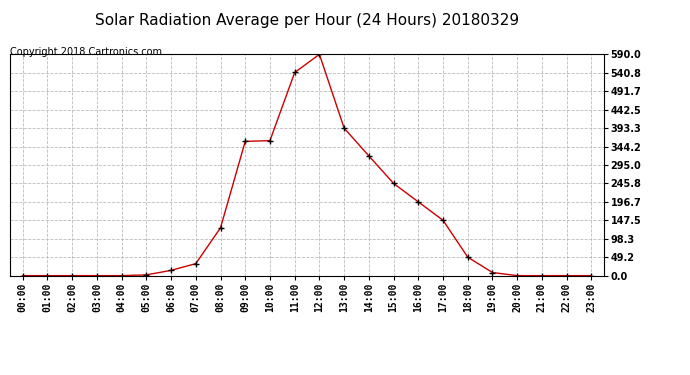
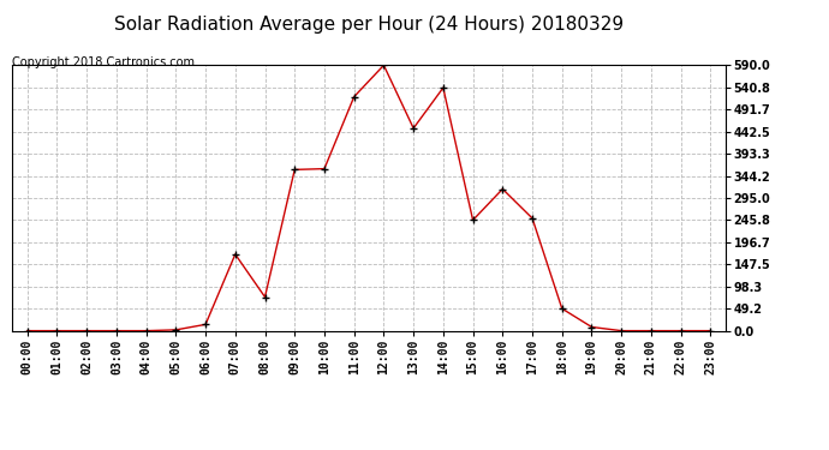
07:00: 32 -> 170
08:00: 128 -> 75
11:00: 542 -> 520
13:00: 393 -> 450
14:00: 319 -> 540
16:00: 197 -> 315
17:00: 148 -> 250
